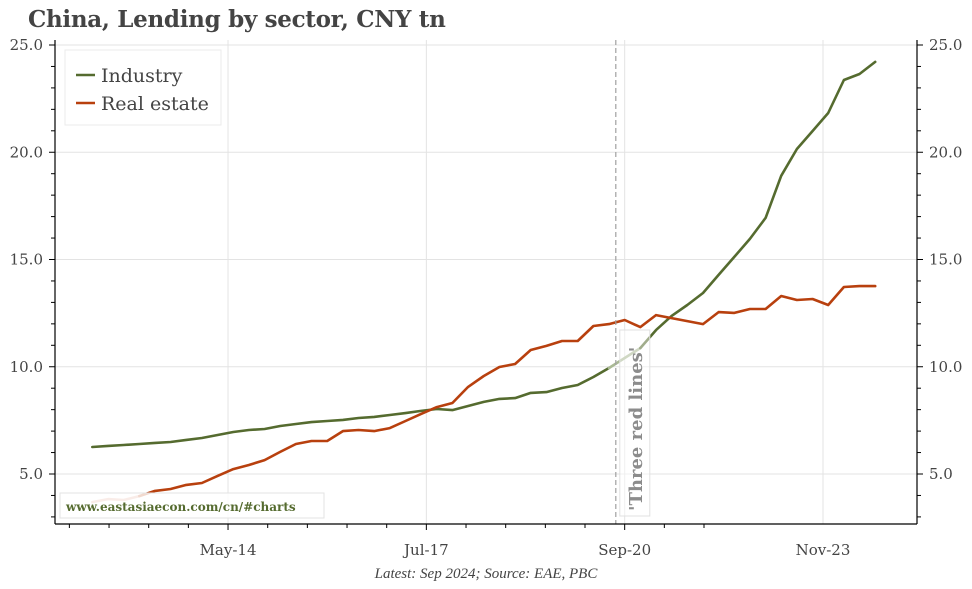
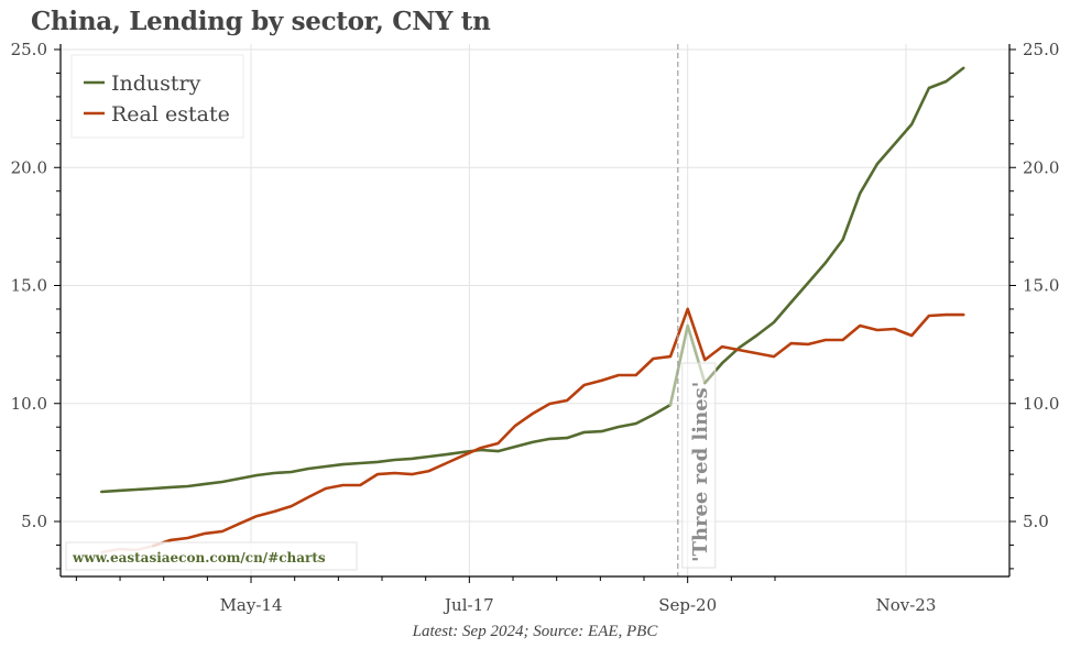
Industry/Sep-20: 10.4 -> 13.3
Real estate/Sep-20: 12.2 -> 14.0
